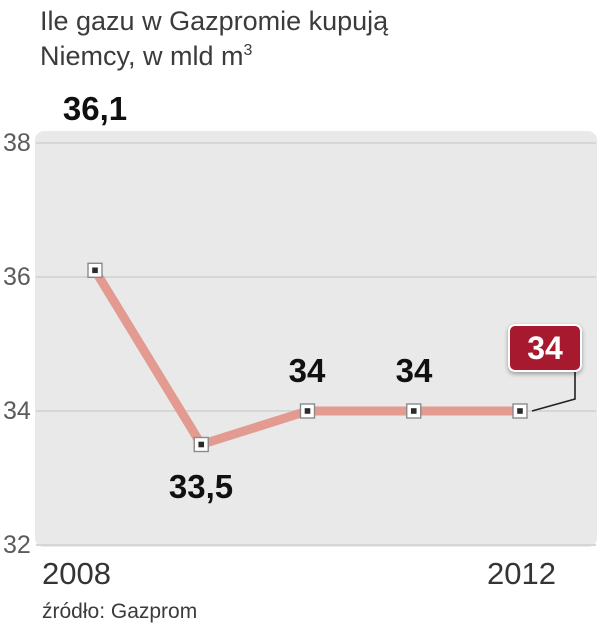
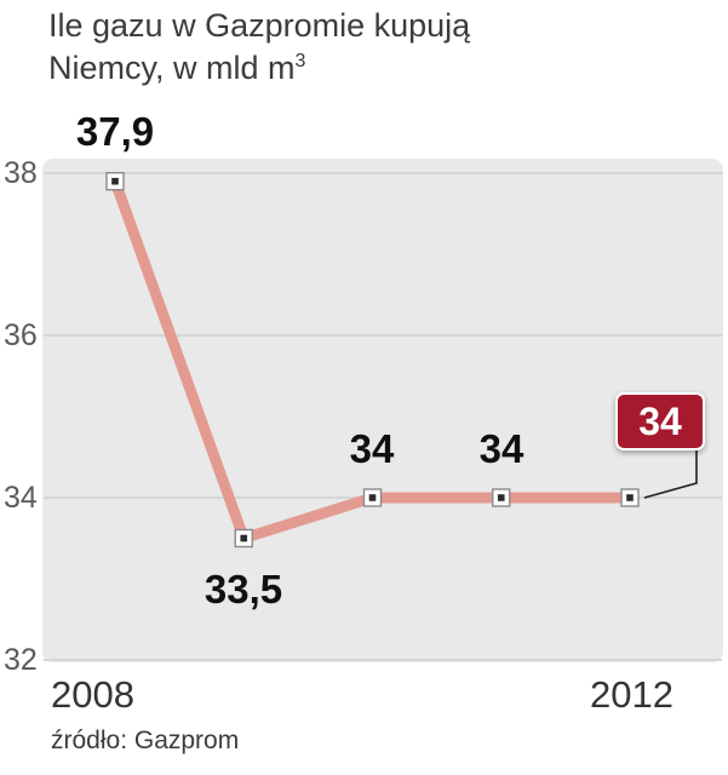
2008: 36,1 -> 37,9
